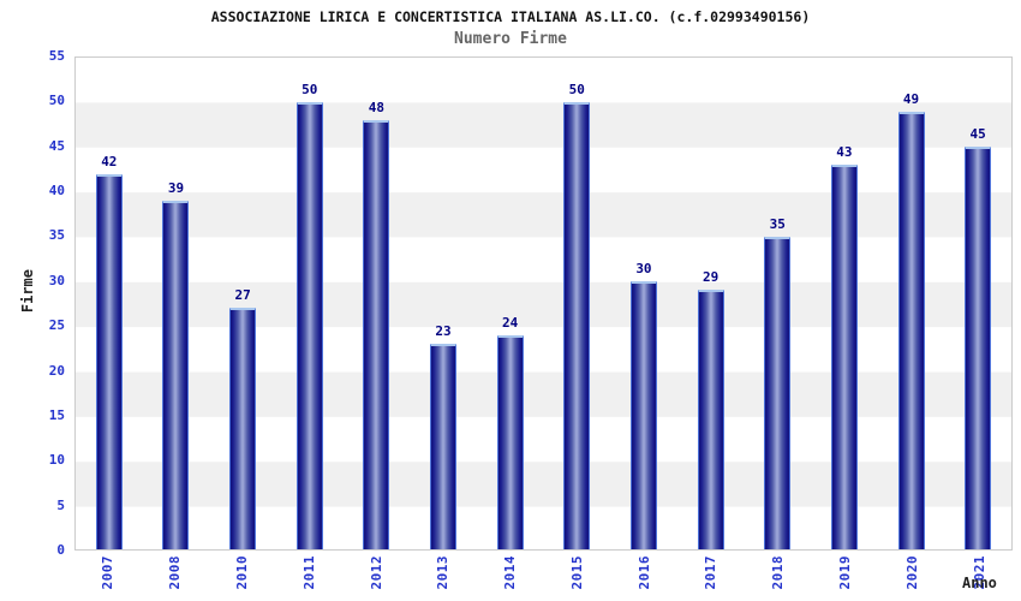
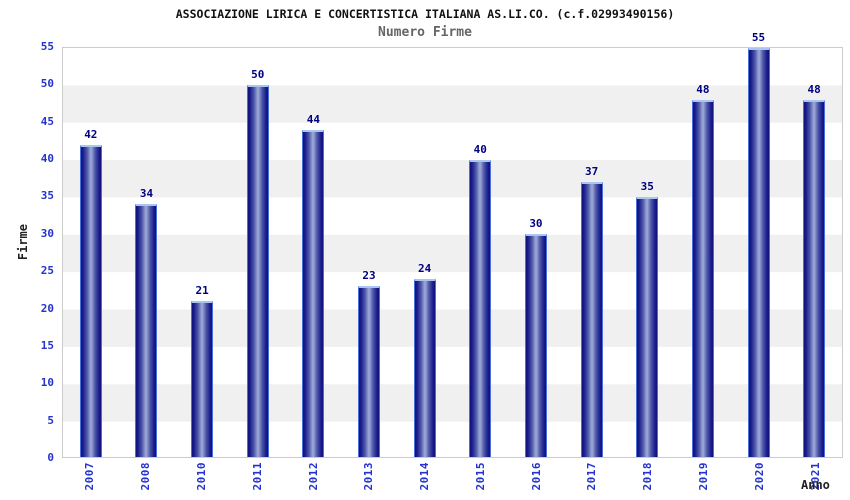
2008: 39 -> 34
2010: 27 -> 21
2012: 48 -> 44
2015: 50 -> 40
2017: 29 -> 37
2019: 43 -> 48
2020: 49 -> 55
2021: 45 -> 48
